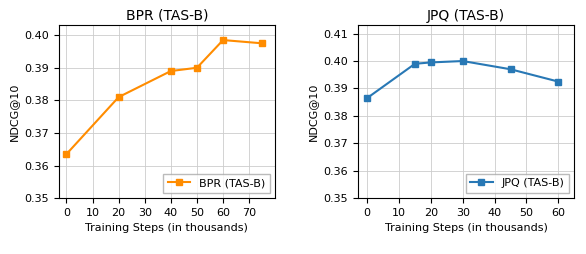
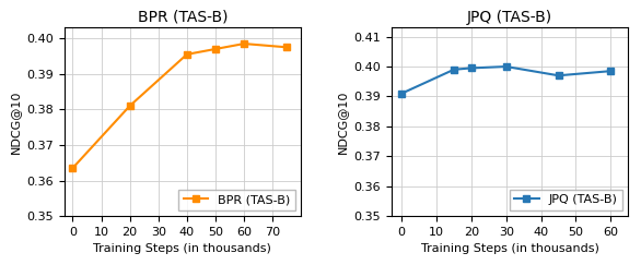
BPR (TAS-B)/40: 0.3890 -> 0.3955
BPR (TAS-B)/50: 0.3900 -> 0.3970
JPQ (TAS-B)/0: 0.3865 -> 0.3910
JPQ (TAS-B)/60: 0.3925 -> 0.3985
